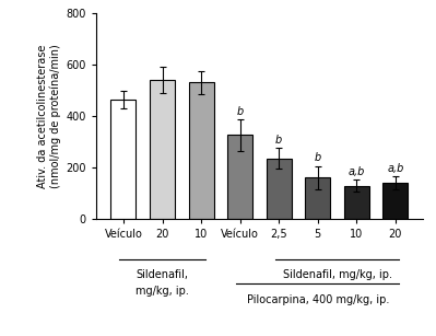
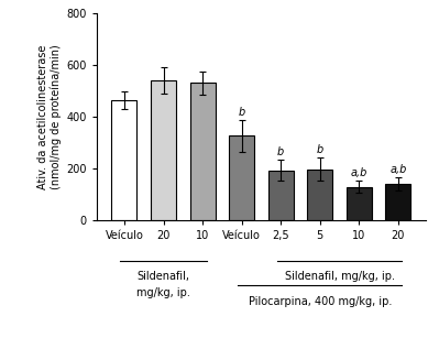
2,5: 235 -> 192
5: 160 -> 195
